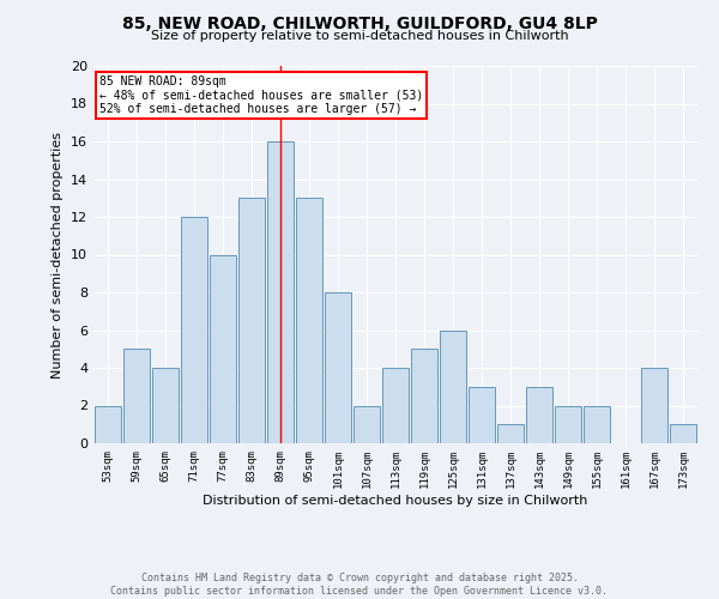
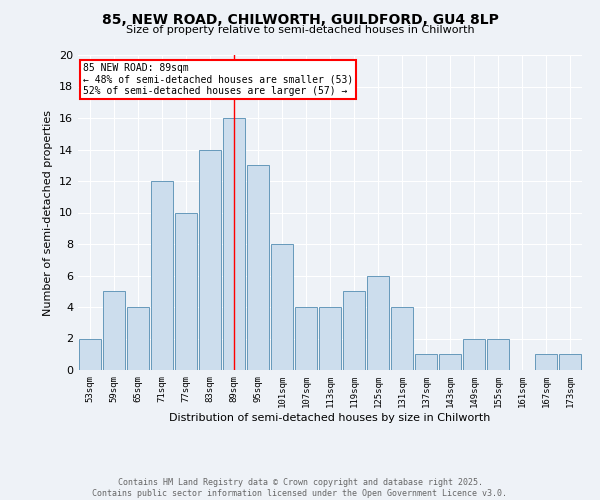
83sqm: 13 -> 14
107sqm: 2 -> 4
131sqm: 3 -> 4
143sqm: 3 -> 1
167sqm: 4 -> 1
